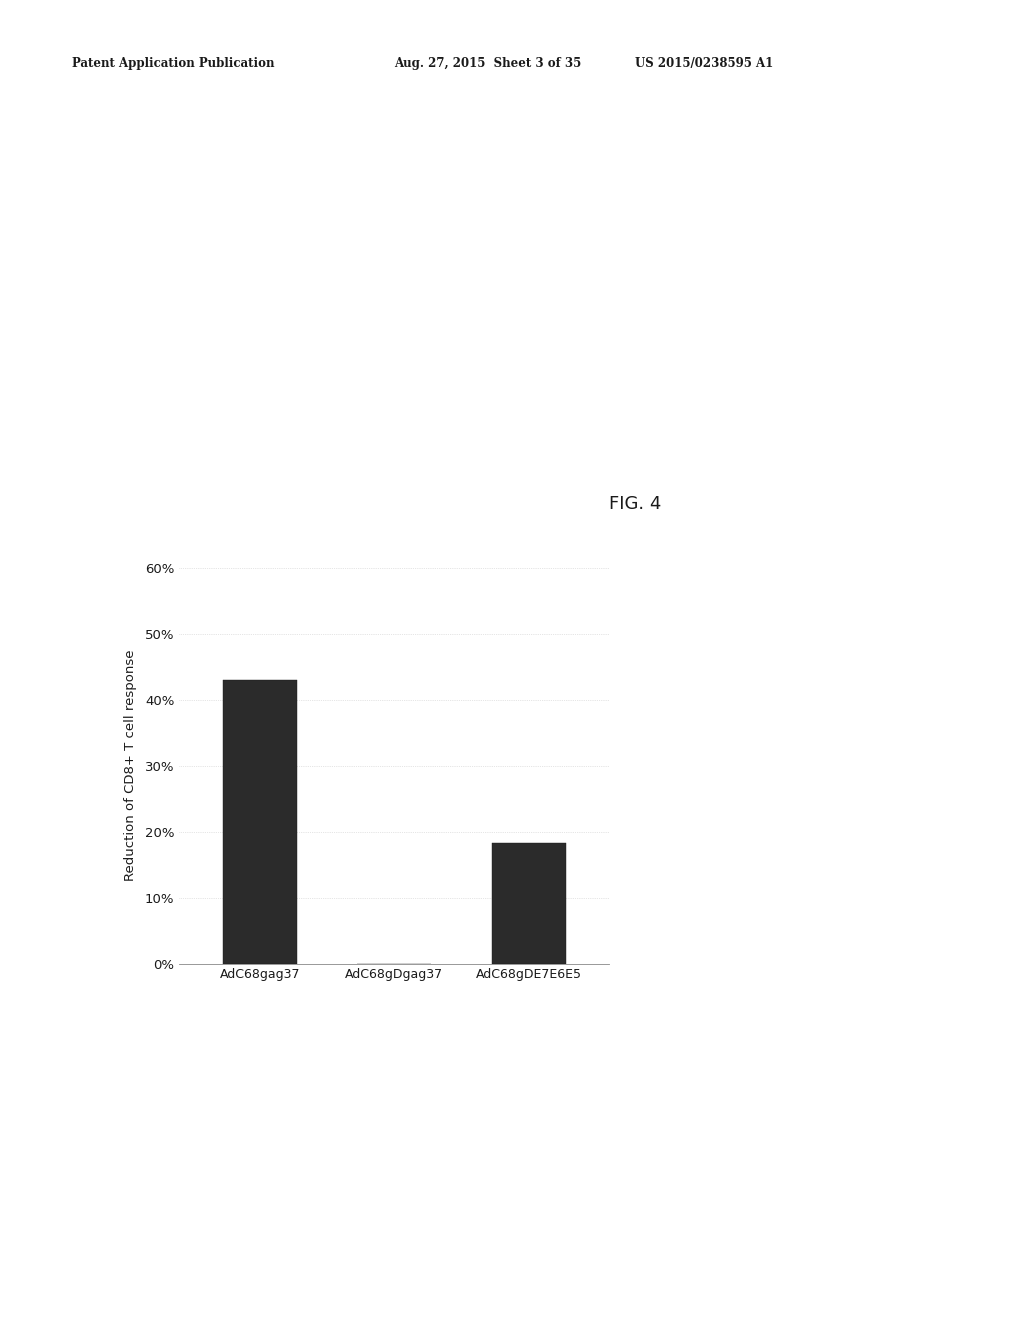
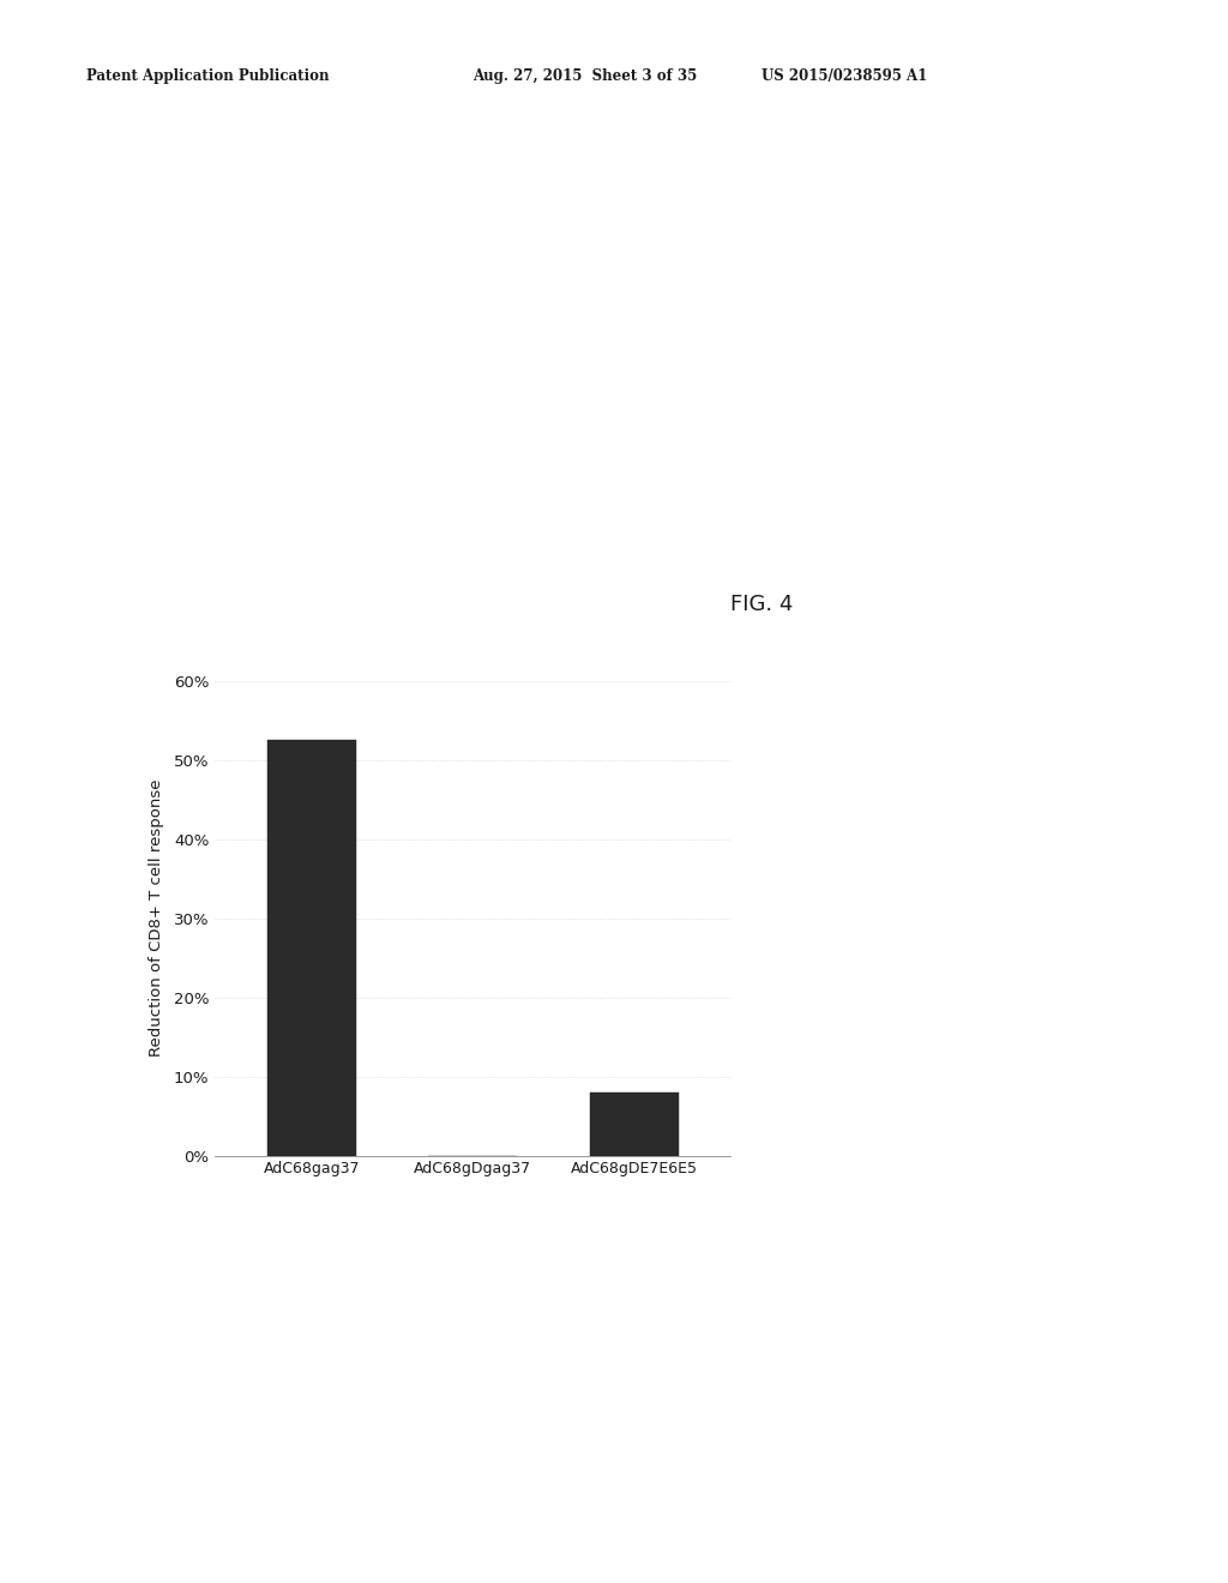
AdC68gag37: 43.0% -> 52.5%
AdC68gDE7E6E5: 18.2% -> 8.0%
